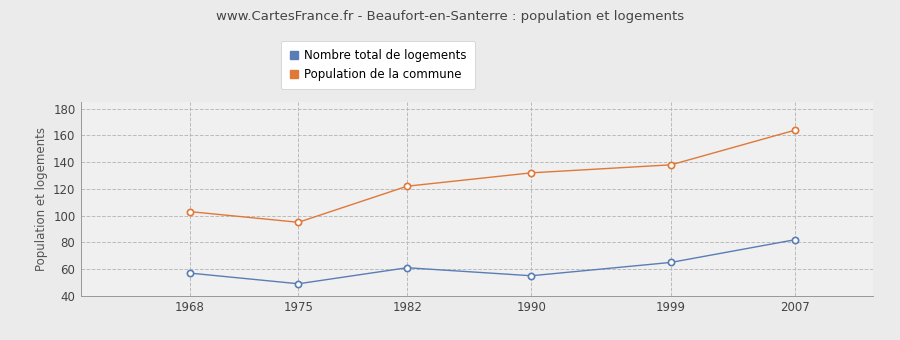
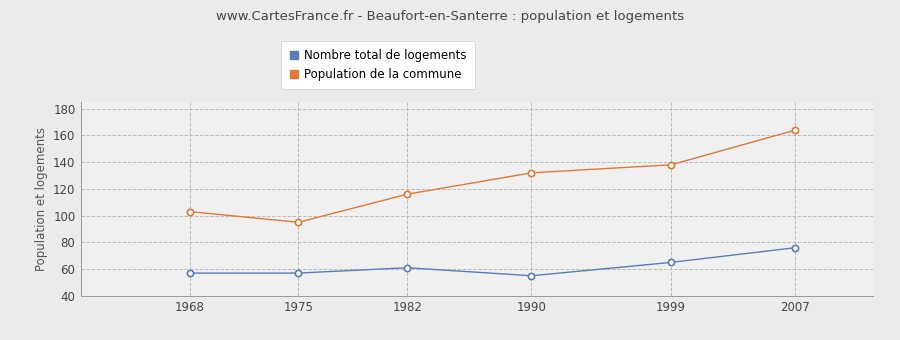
Nombre total de logements/1975: 49 -> 57
Population de la commune/1982: 122 -> 116
Nombre total de logements/2007: 82 -> 76
